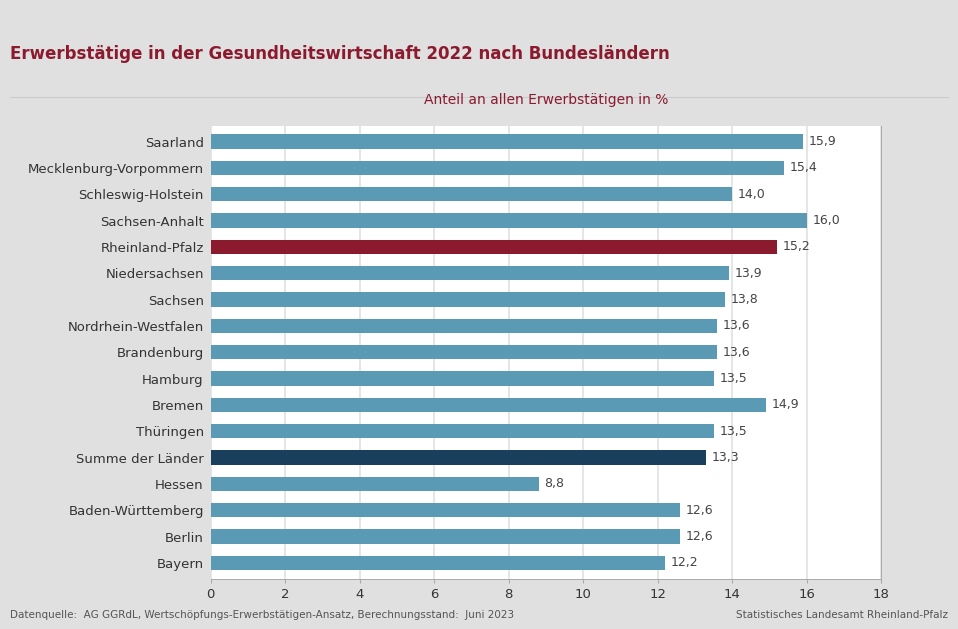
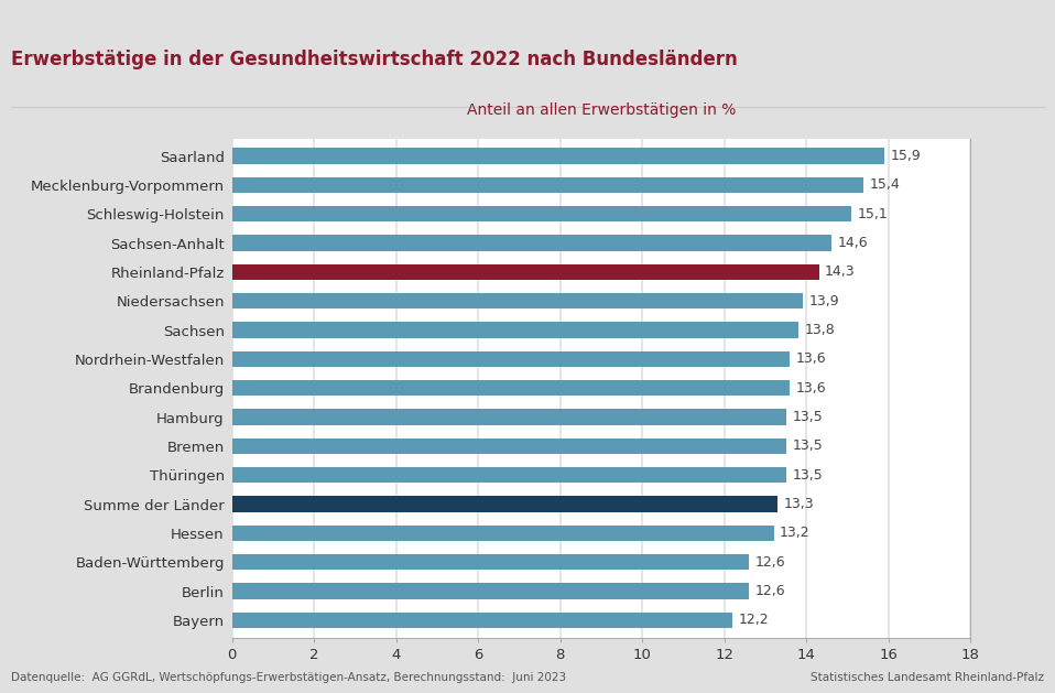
Schleswig-Holstein: 14,0 -> 15,1
Sachsen-Anhalt: 16,0 -> 14,6
Rheinland-Pfalz: 15,2 -> 14,3
Bremen: 14,9 -> 13,5
Hessen: 8,8 -> 13,2
